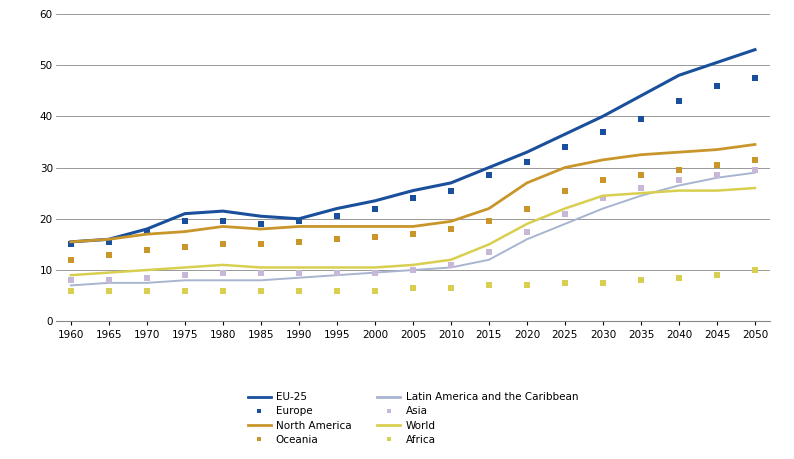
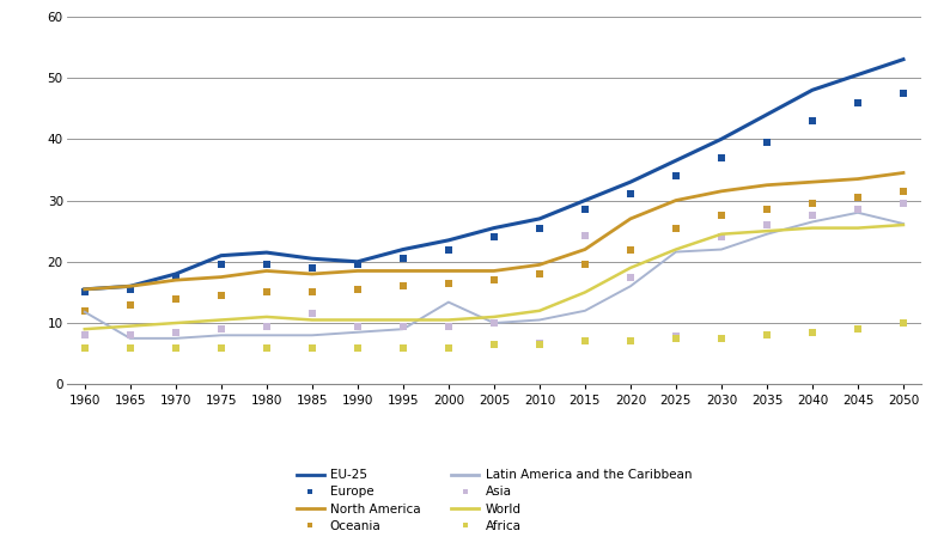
Latin America and the Caribbean/1960: 7.0 -> 11.8
Asia/1985: 9.5 -> 11.6
Latin America and the Caribbean/2000: 9.5 -> 13.4
Asia/2010: 11.0 -> 6.6
Asia/2015: 13.5 -> 24.2
Latin America and the Caribbean/2025: 19.0 -> 21.6
Asia/2025: 21.0 -> 7.8
Latin America and the Caribbean/2050: 29.0 -> 26.2
